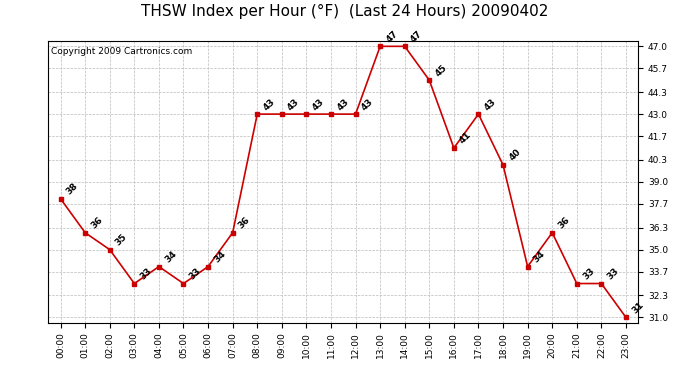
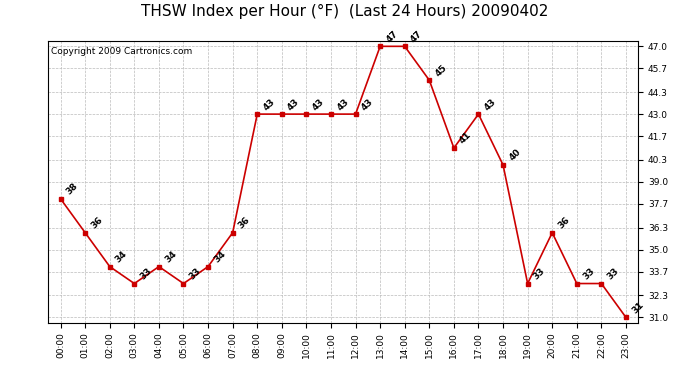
02:00: 35 -> 34
19:00: 34 -> 33
